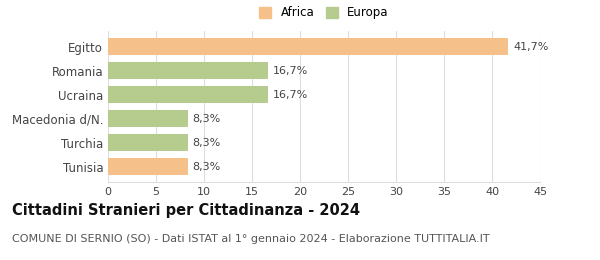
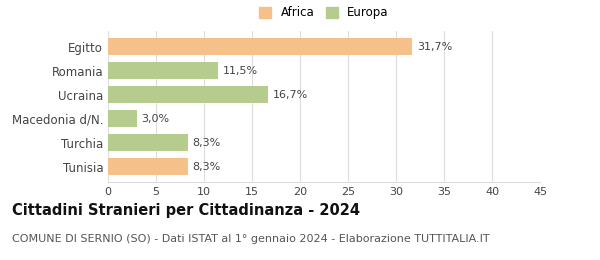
Egitto: 41,7% -> 31,7%
Romania: 16,7% -> 11,5%
Macedonia d/N.: 8,3% -> 3,0%
